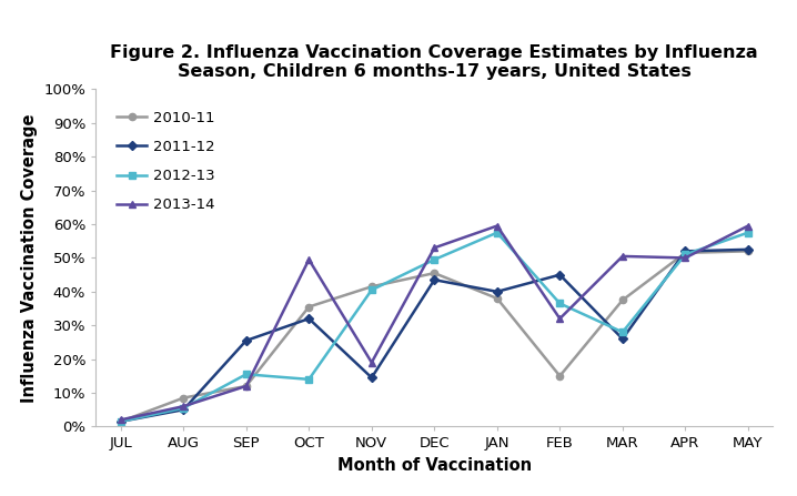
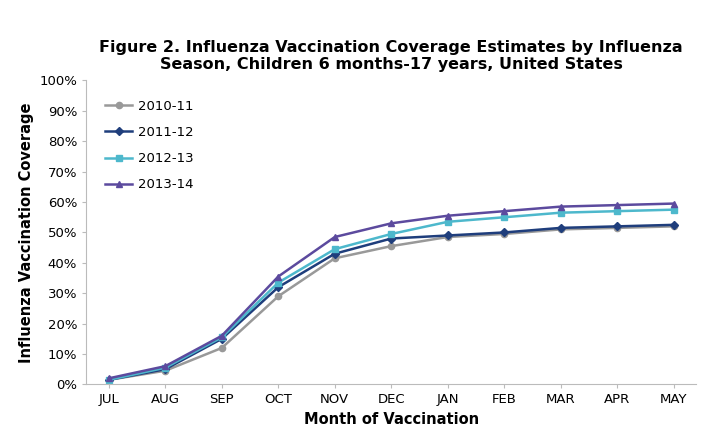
2010-11/AUG: 8.5% -> 4.5%
2011-12/SEP: 25.5% -> 15.0%
2013-14/SEP: 12.0% -> 16.0%
2010-11/OCT: 35.5% -> 29.0%
2012-13/OCT: 14.0% -> 33.5%
2013-14/OCT: 49.5% -> 35.5%
2011-12/NOV: 14.5% -> 43.0%
2012-13/NOV: 40.5% -> 44.5%
2013-14/NOV: 19.0% -> 48.5%
2011-12/DEC: 43.5% -> 48.0%
2010-11/JAN: 38.0% -> 48.5%
2011-12/JAN: 40.0% -> 49.0%
2012-13/JAN: 57.5% -> 53.5%
2013-14/JAN: 59.5% -> 55.5%
2010-11/FEB: 15.0% -> 49.5%
2011-12/FEB: 45.0% -> 50.0%
2012-13/FEB: 36.5% -> 55.0%
2013-14/FEB: 32.0% -> 57.0%
2010-11/MAR: 37.5% -> 51.0%
2011-12/MAR: 26.0% -> 51.5%
2012-13/MAR: 28.0% -> 56.5%
2013-14/MAR: 50.5% -> 58.5%
2012-13/APR: 51.0% -> 57.0%
2013-14/APR: 50.0% -> 59.0%
